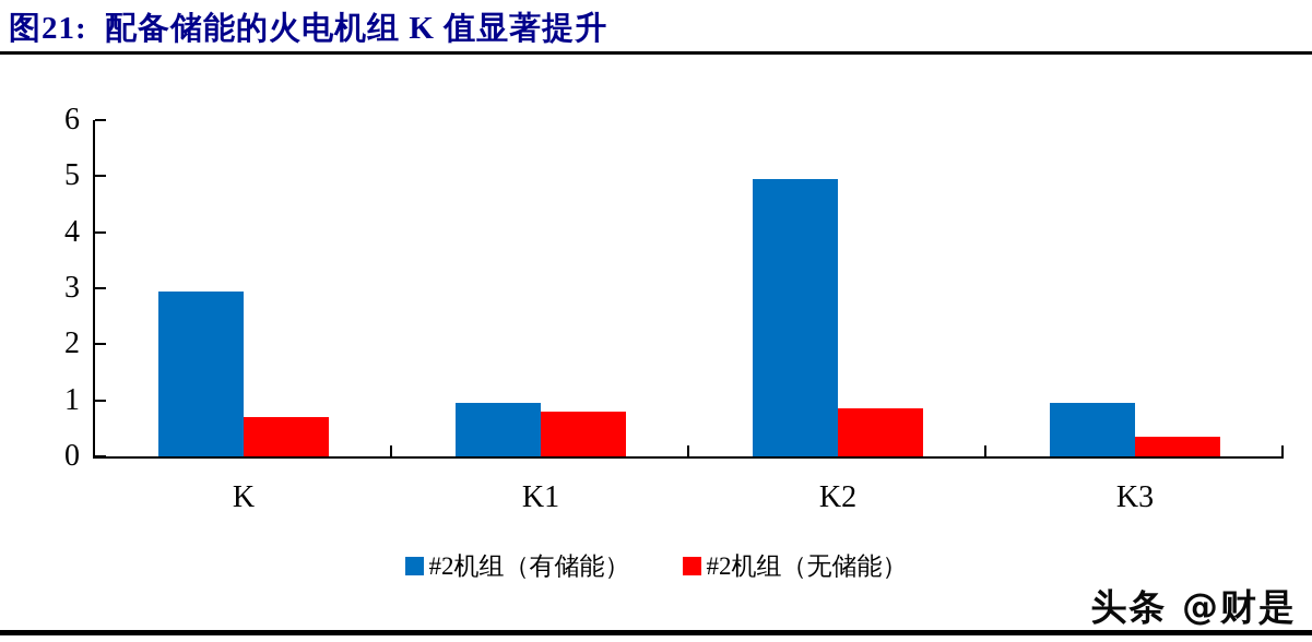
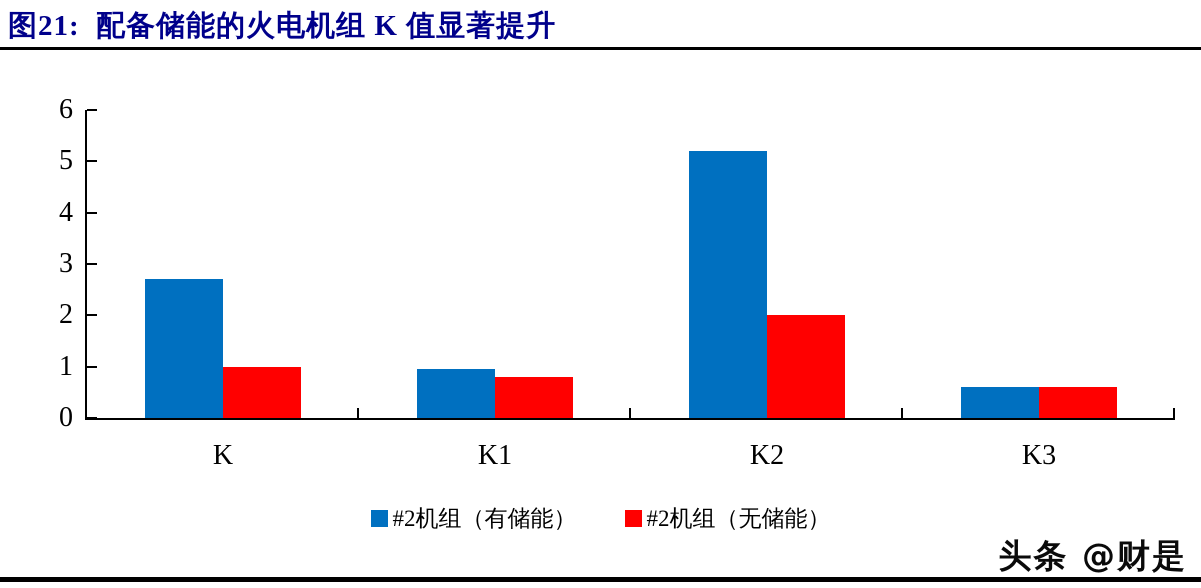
#2机组（有储能）/K: 3.0 -> 2.7
#2机组（无储能）/K: 0.7 -> 1.0
#2机组（有储能）/K2: 5.0 -> 5.2
#2机组（无储能）/K2: 0.8 -> 2.0
#2机组（有储能）/K3: 0.9 -> 0.6
#2机组（无储能）/K3: 0.3 -> 0.6
